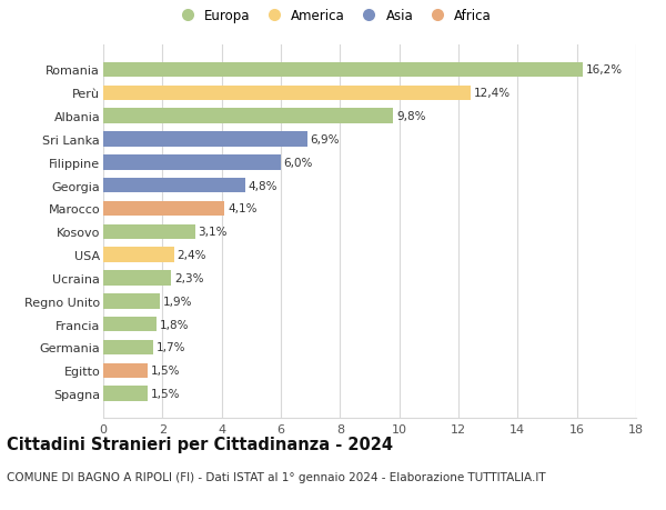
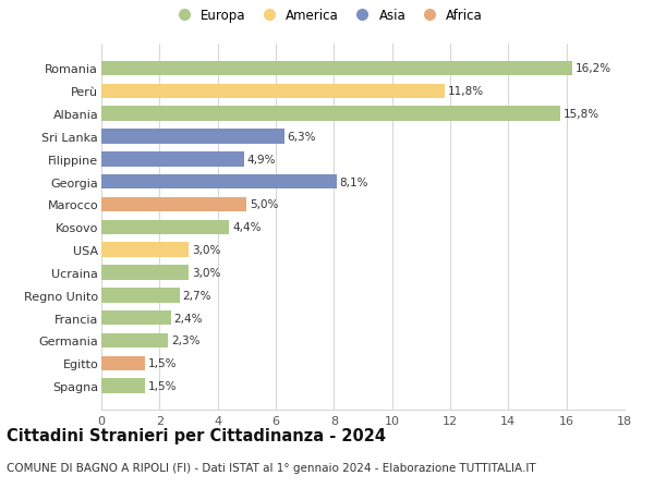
Perù: 12,4% -> 11,8%
Albania: 9,8% -> 15,8%
Sri Lanka: 6,9% -> 6,3%
Filippine: 6,0% -> 4,9%
Georgia: 4,8% -> 8,1%
Marocco: 4,1% -> 5,0%
Kosovo: 3,1% -> 4,4%
USA: 2,4% -> 3,0%
Ucraina: 2,3% -> 3,0%
Regno Unito: 1,9% -> 2,7%
Francia: 1,8% -> 2,4%
Germania: 1,7% -> 2,3%
